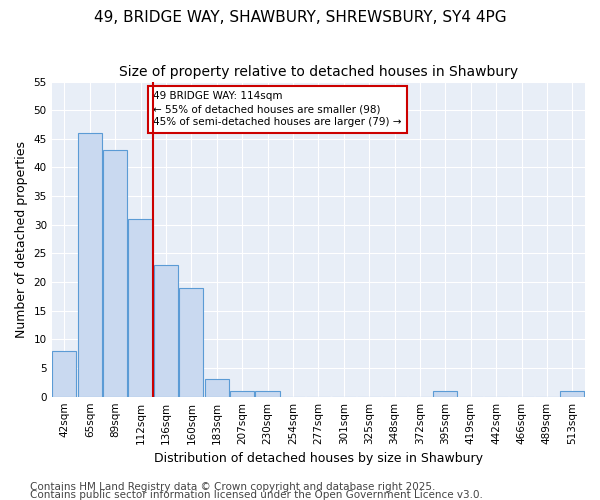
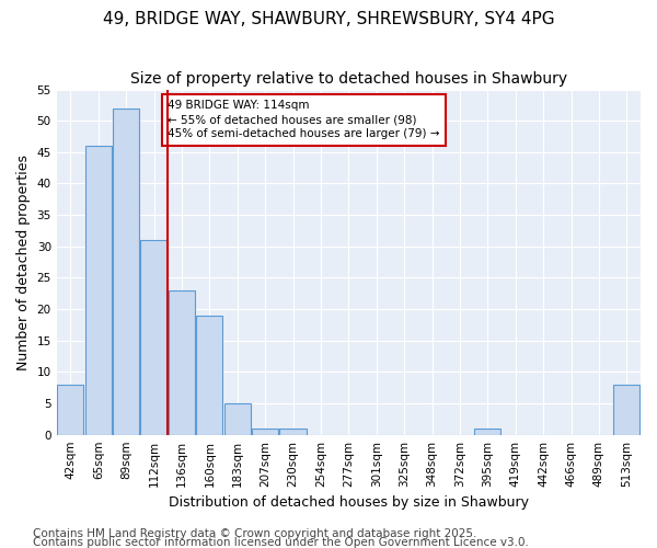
89sqm: 43 -> 52
183sqm: 3 -> 5
513sqm: 1 -> 8
